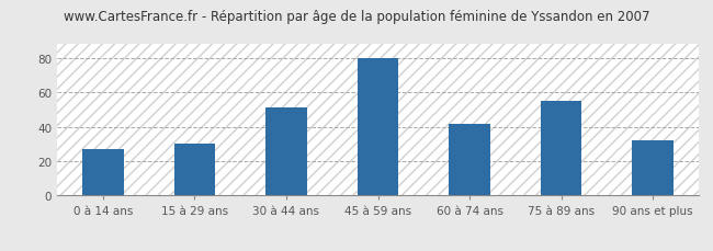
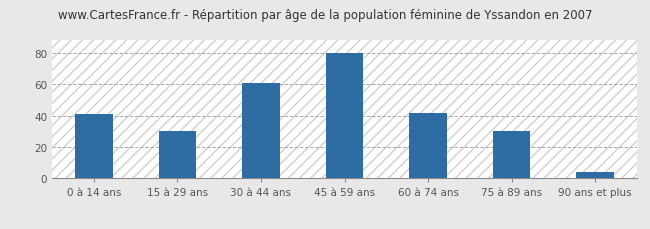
0 à 14 ans: 27 -> 41
30 à 44 ans: 51 -> 61
75 à 89 ans: 55 -> 30
90 ans et plus: 32 -> 4
